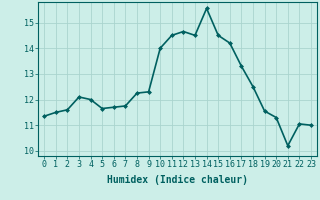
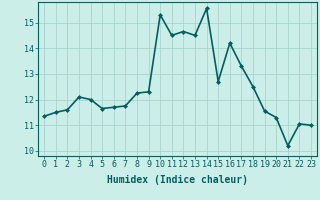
10: 14.00 -> 15.30
15: 14.50 -> 12.70
